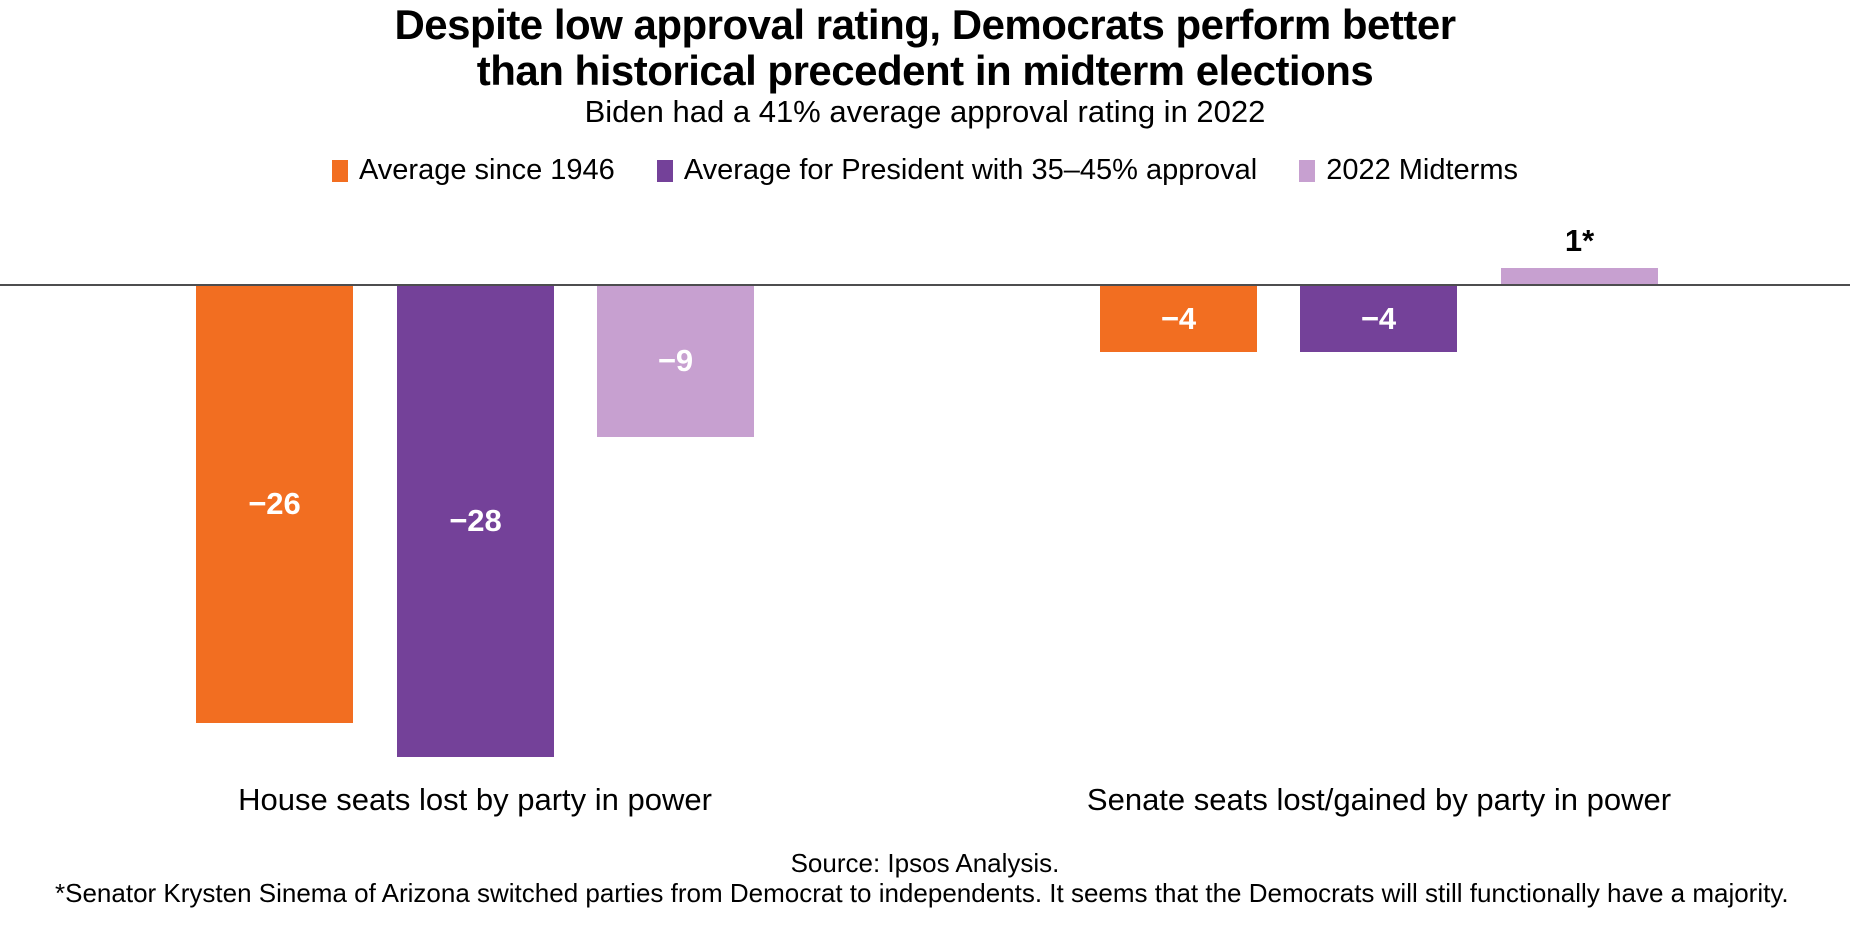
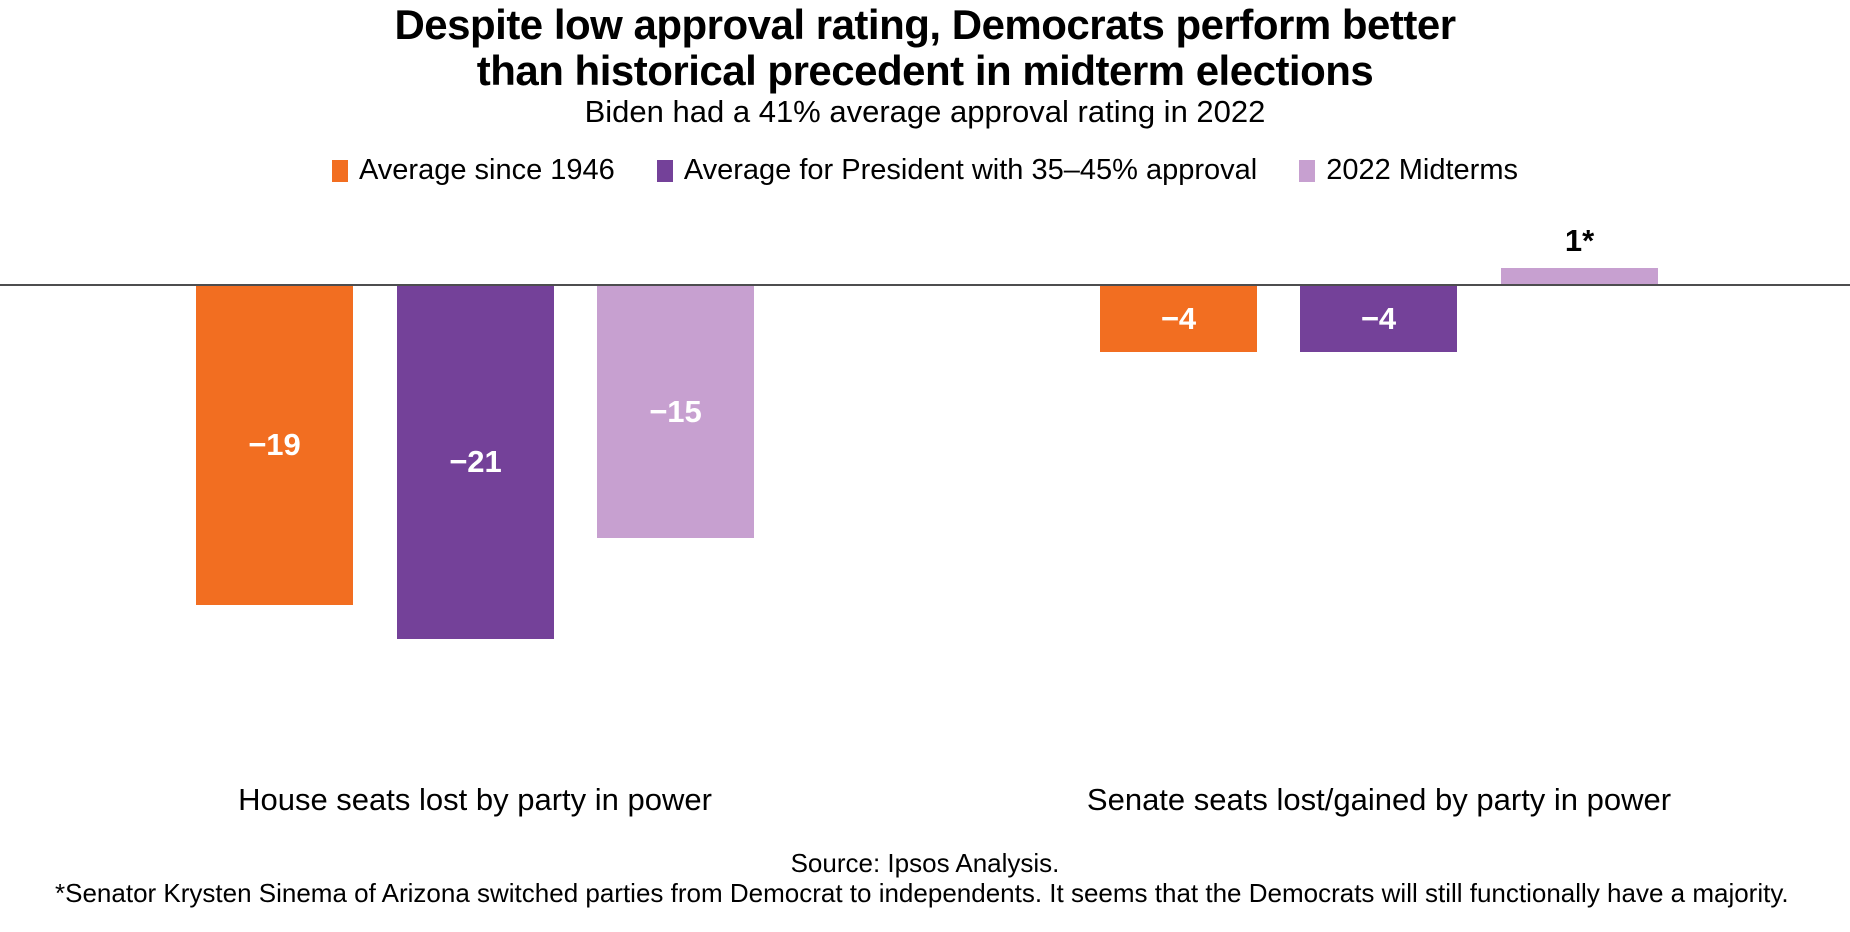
Average since 1946/House seats lost by party in power: −26 -> −19
Average for President with 35–45% approval/House seats lost by party in power: −28 -> −21
2022 Midterms/House seats lost by party in power: −9 -> −15
